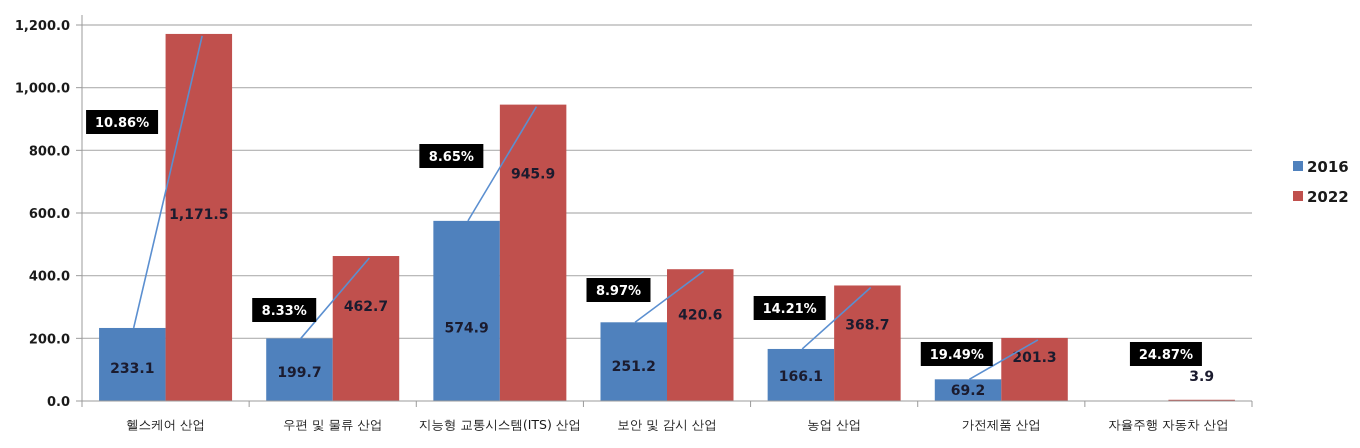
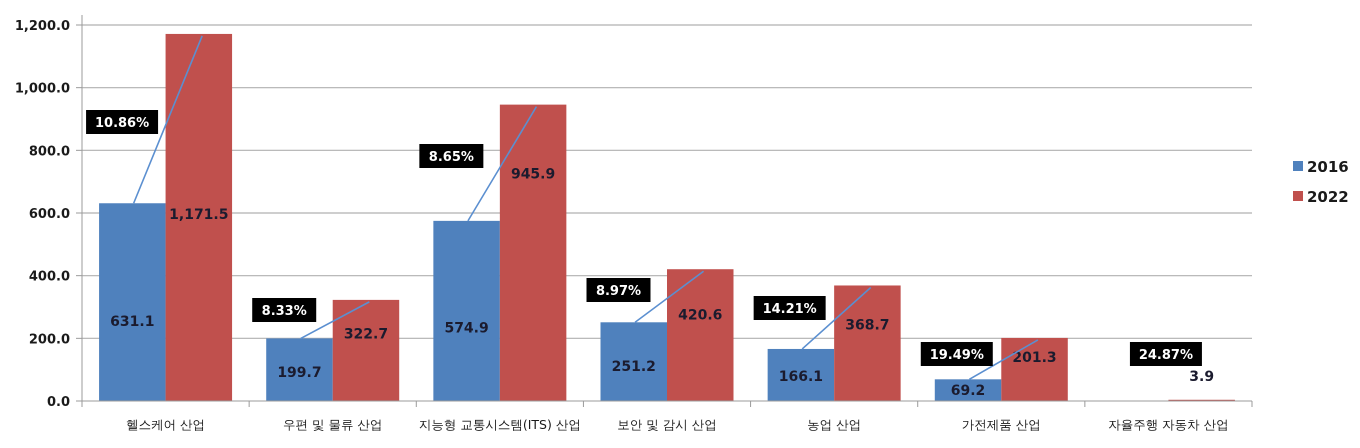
2016/헬스케어 산업: 233.1 -> 631.1
2022/우편 및 물류 산업: 462.7 -> 322.7
